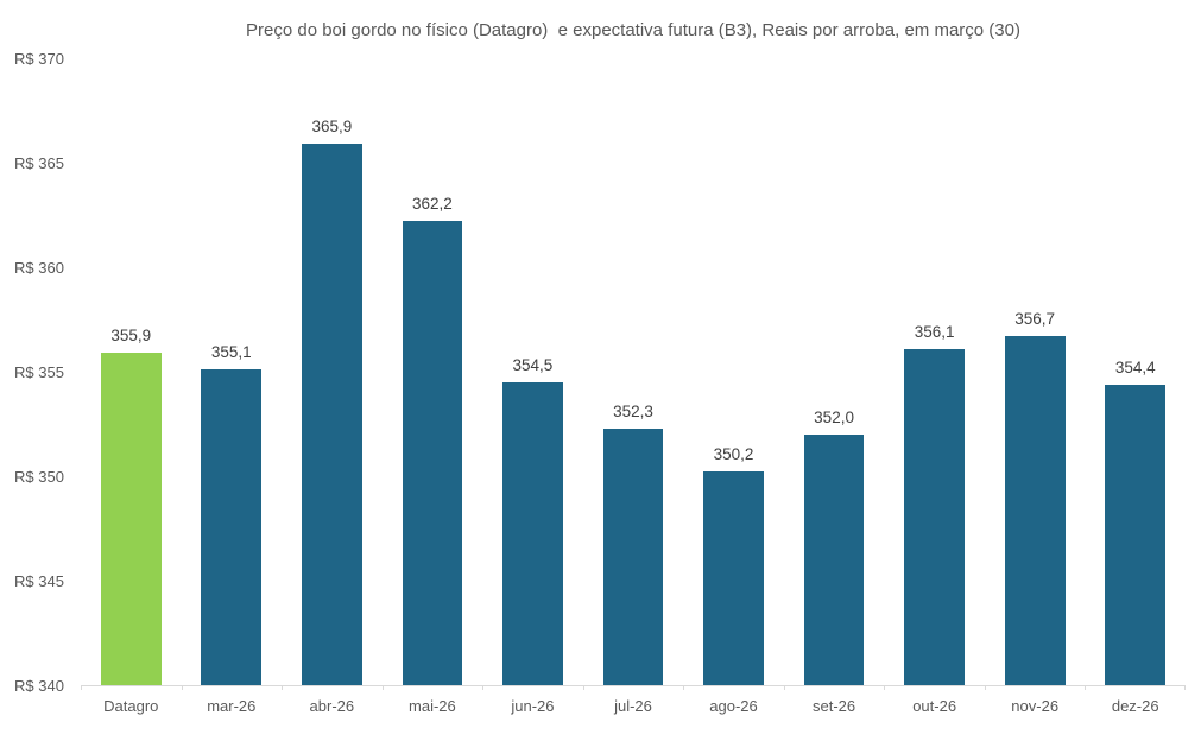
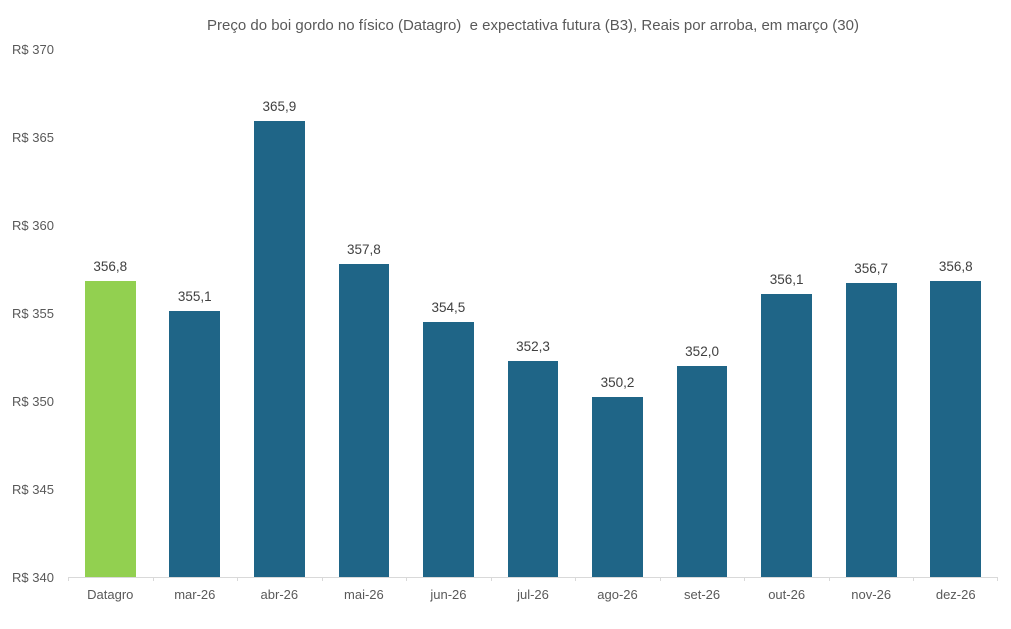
Datagro: 355,9 -> 356,8
mai-26: 362,2 -> 357,8
dez-26: 354,4 -> 356,8
